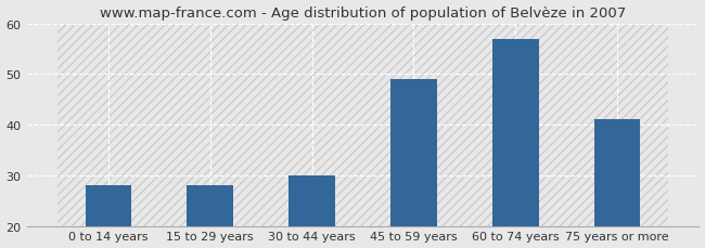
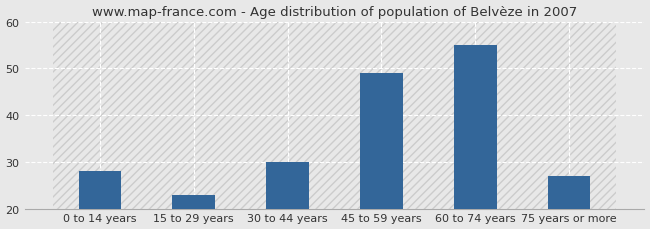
15 to 29 years: 28 -> 23
60 to 74 years: 57 -> 55
75 years or more: 41 -> 27
